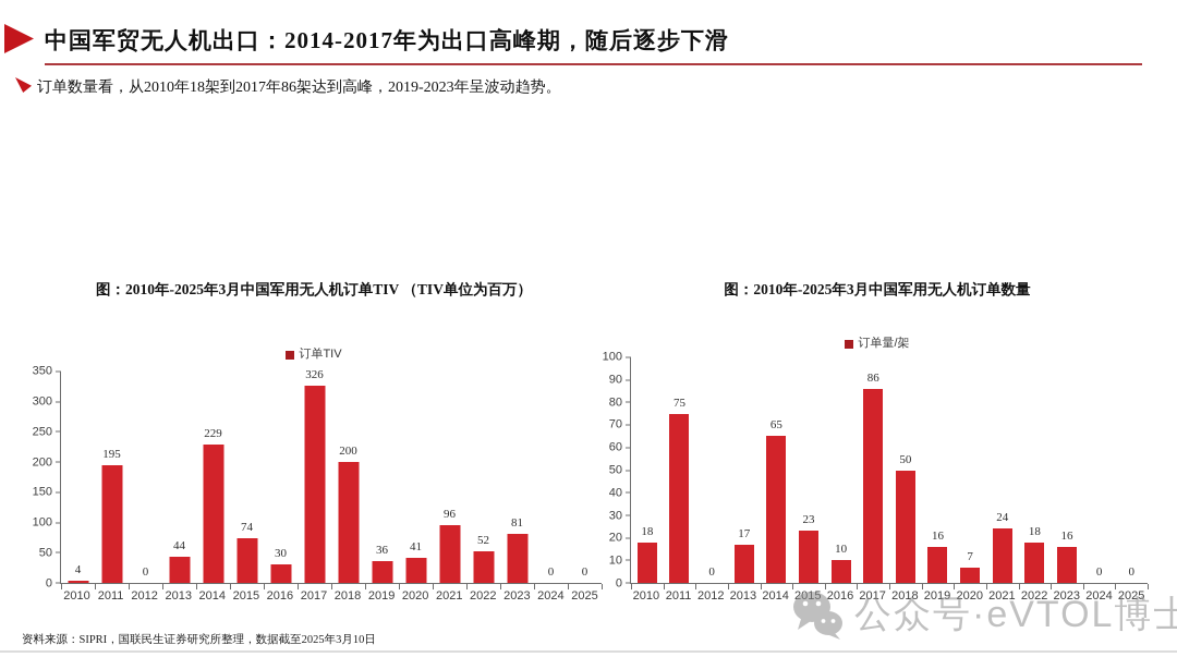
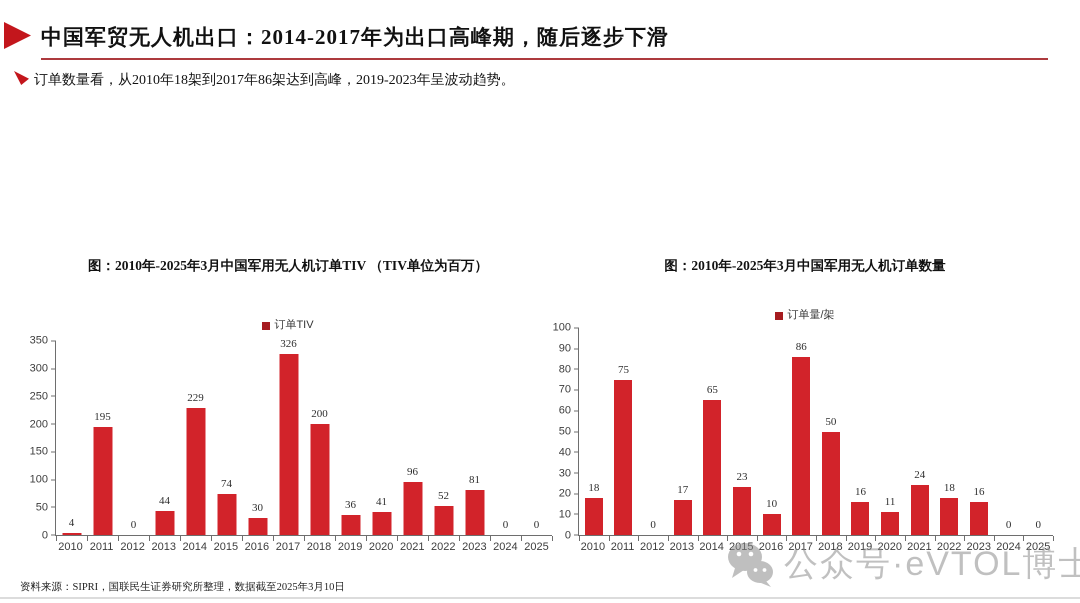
图：2010年-2025年3月中国军用无人机订单数量/2020: 7 -> 11
